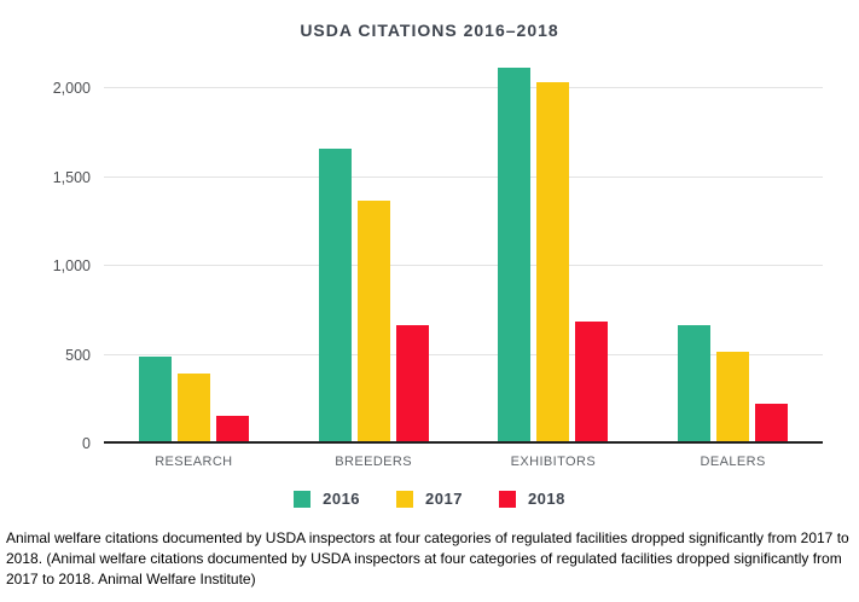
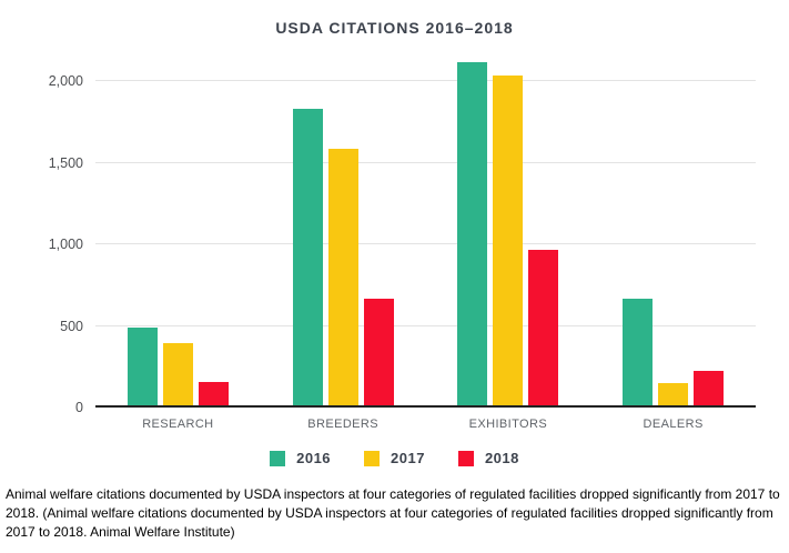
2016/BREEDERS: 1660 -> 1830
2017/BREEDERS: 1370 -> 1590
2018/EXHIBITORS: 680 -> 970
2017/DEALERS: 520 -> 150
